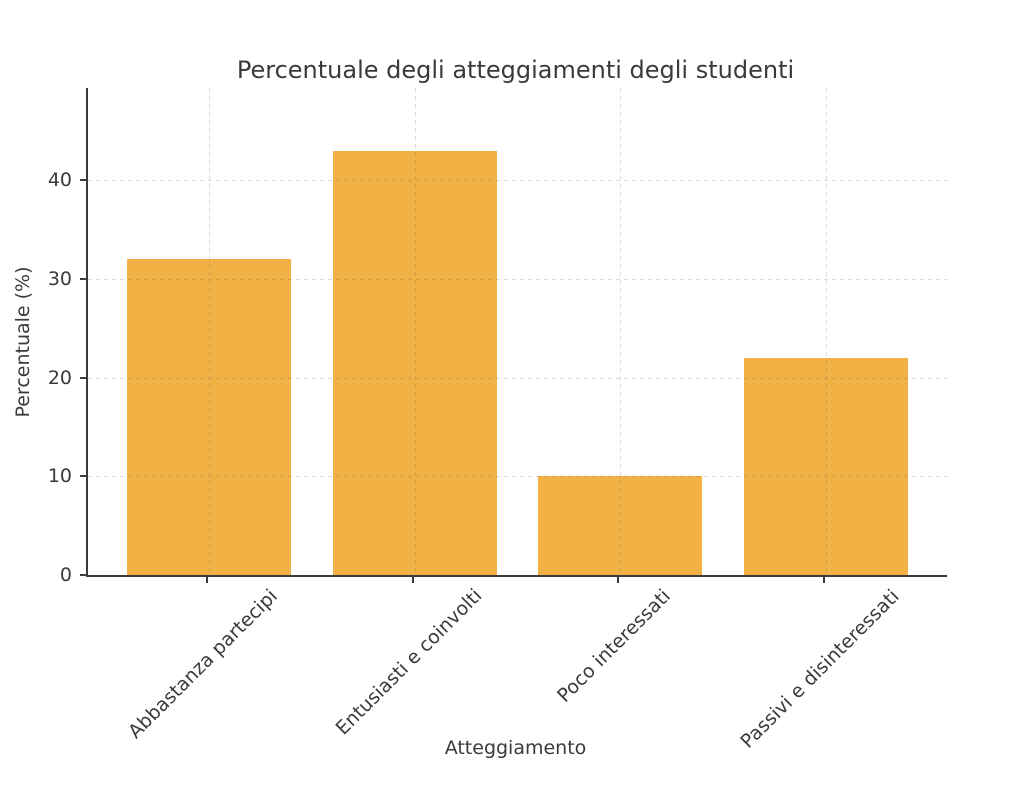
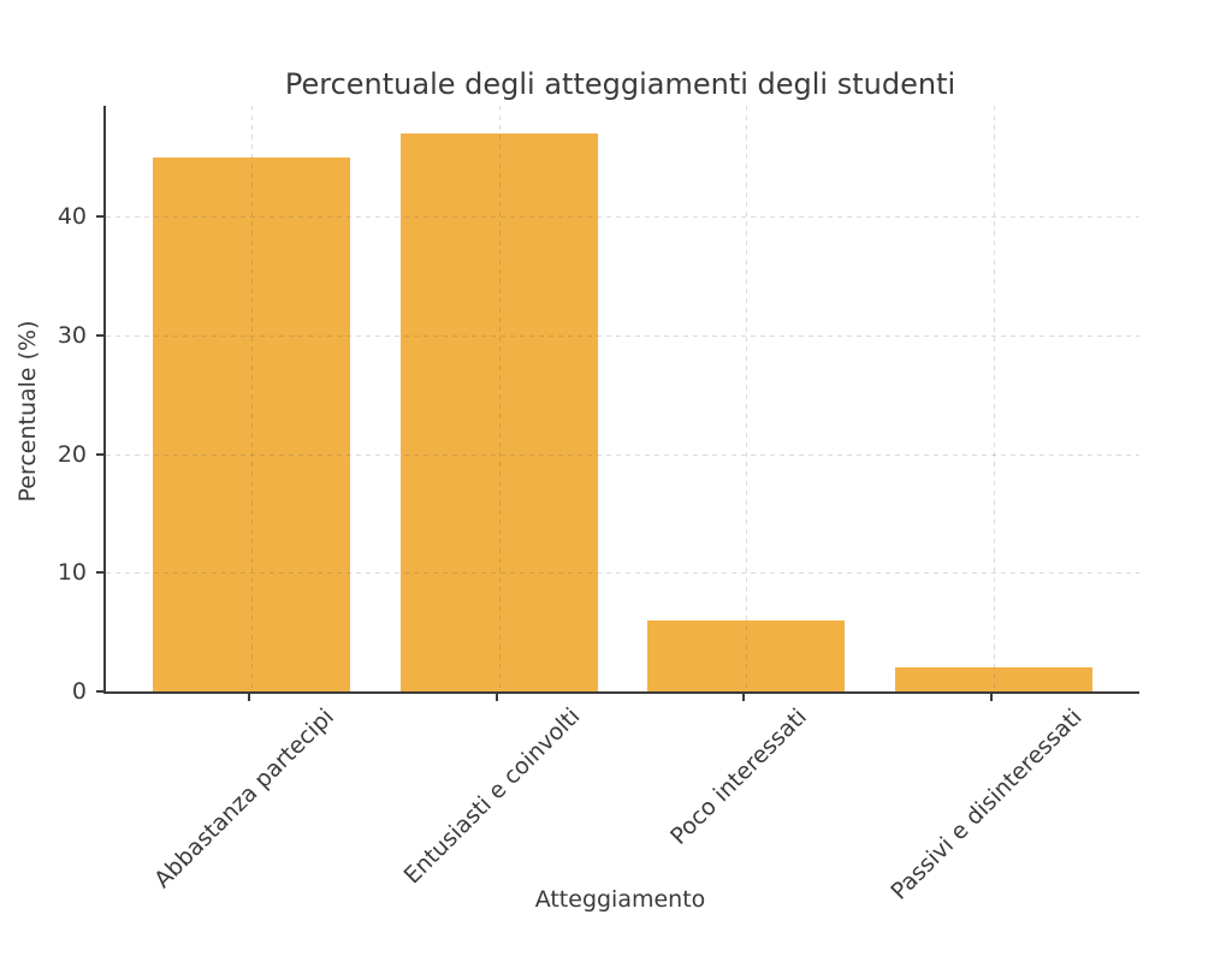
Abbastanza partecipi: 32 -> 45
Entusiasti e coinvolti: 43 -> 47
Poco interessati: 10 -> 6
Passivi e disinteressati: 22 -> 2
